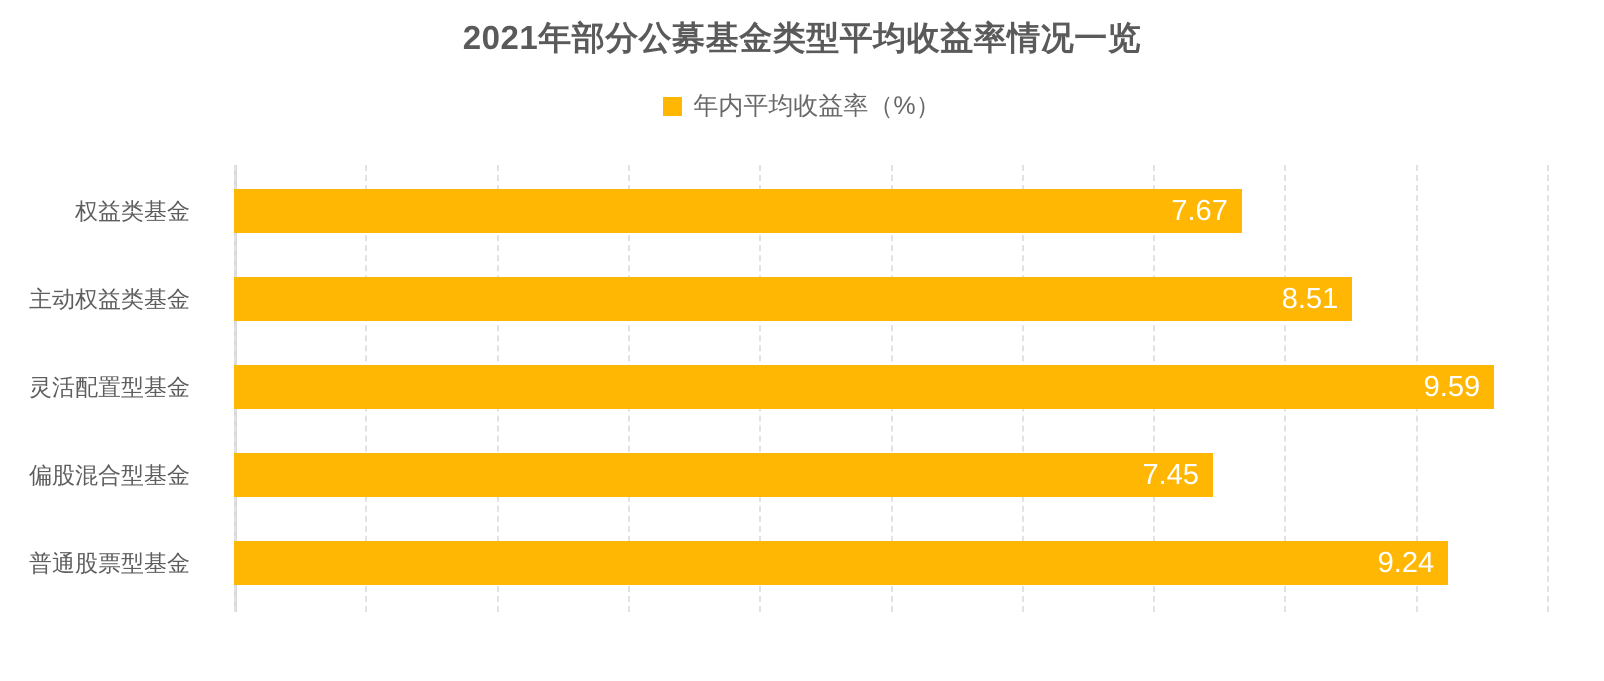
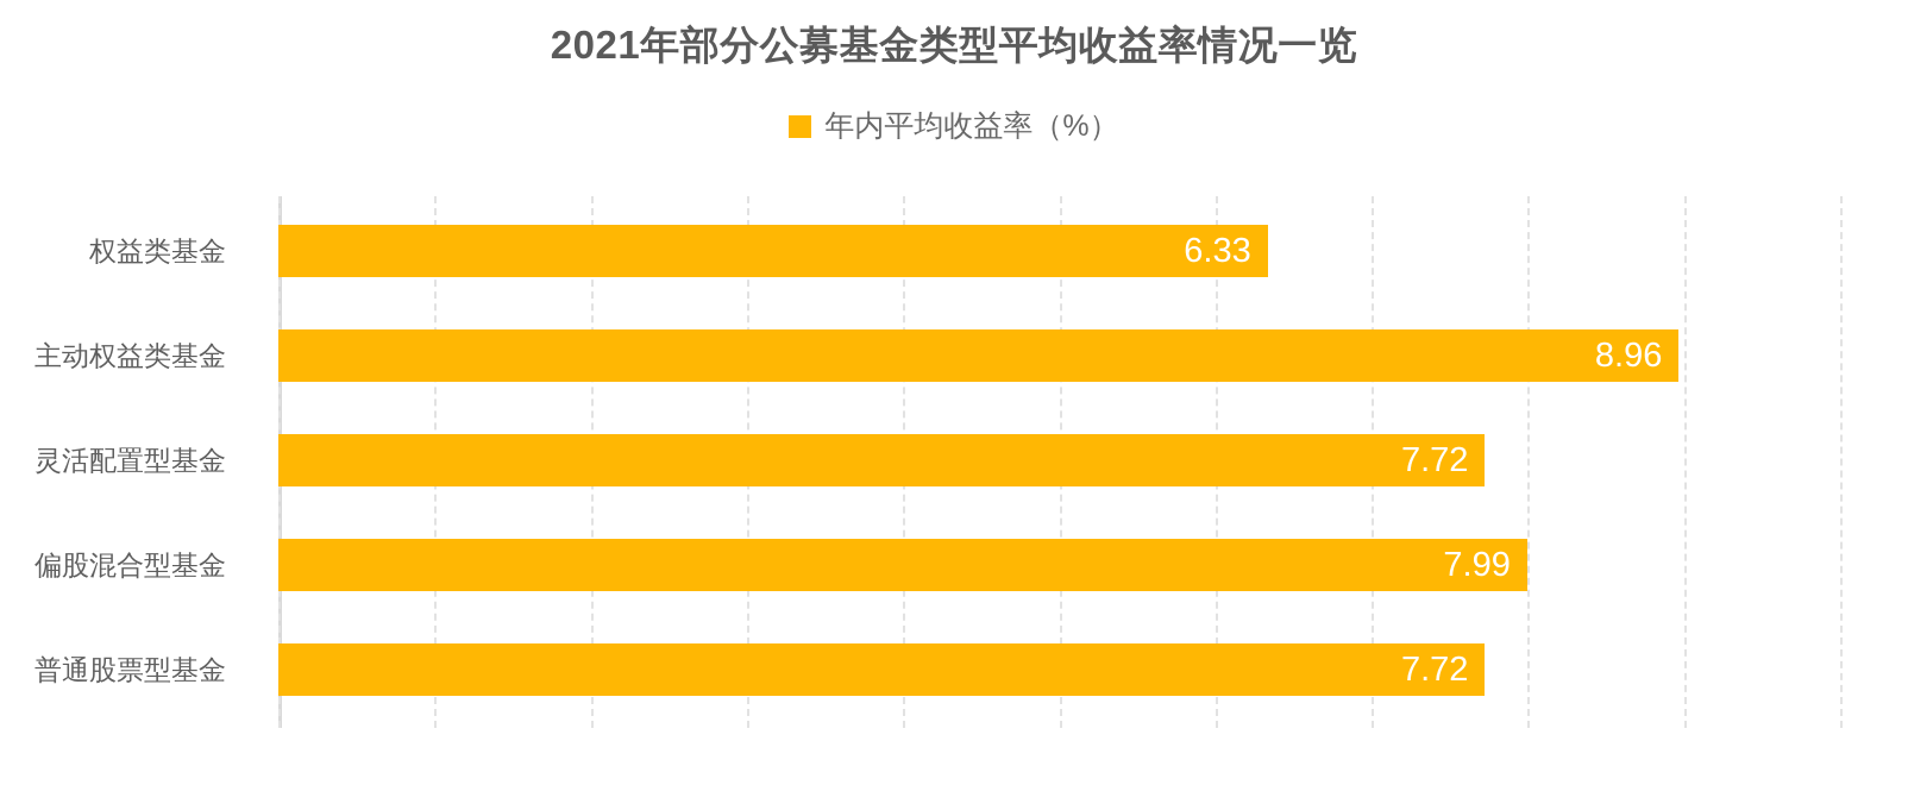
权益类基金: 7.67 -> 6.33
主动权益类基金: 8.51 -> 8.96
灵活配置型基金: 9.59 -> 7.72
偏股混合型基金: 7.45 -> 7.99
普通股票型基金: 9.24 -> 7.72
